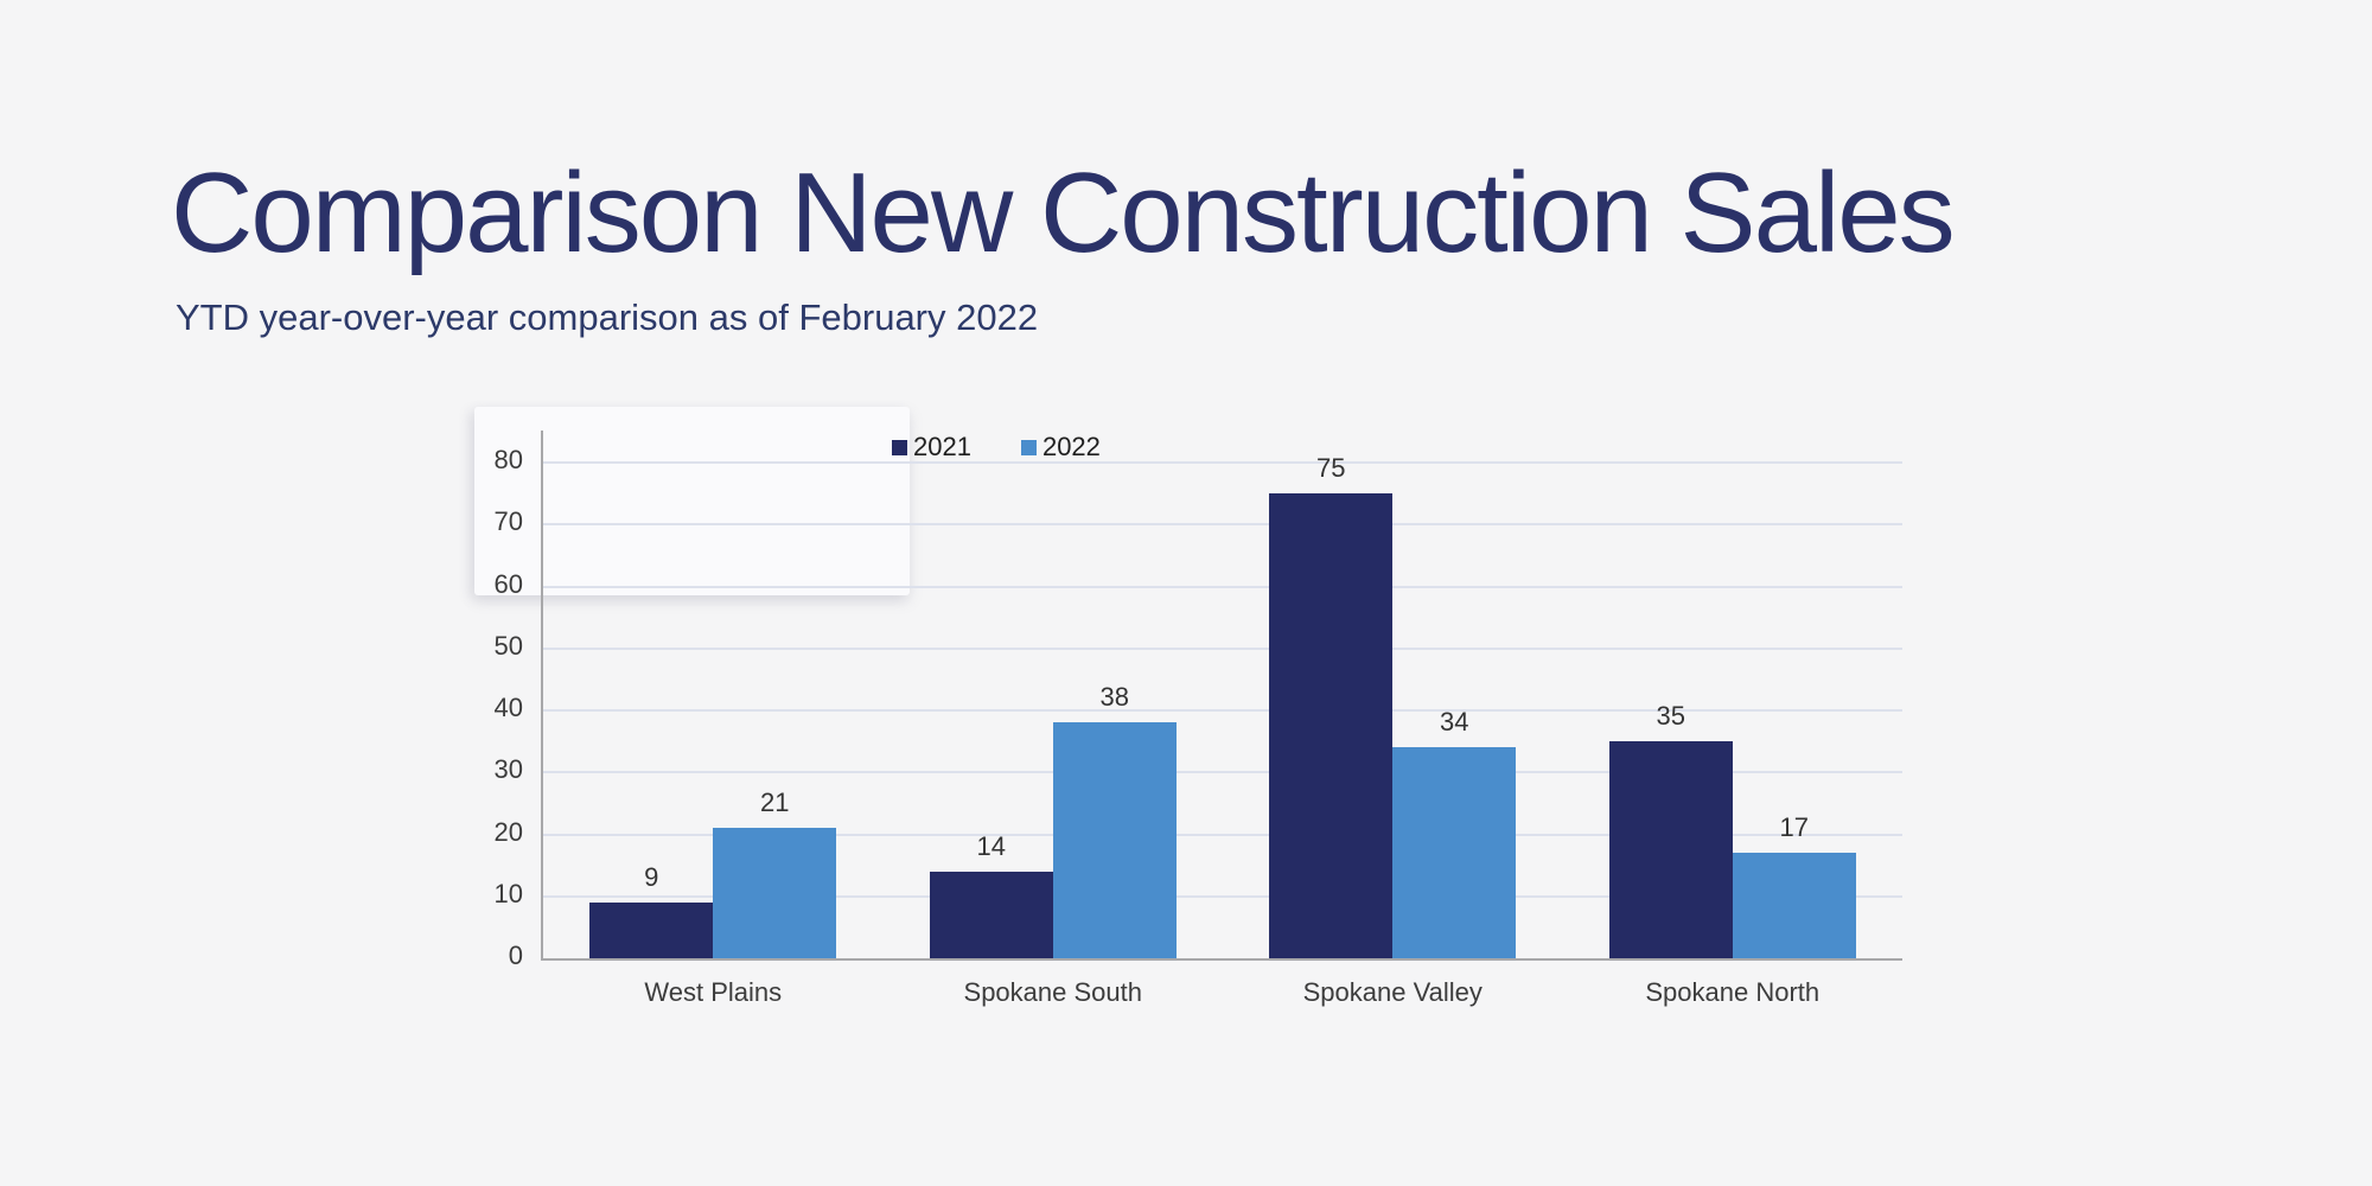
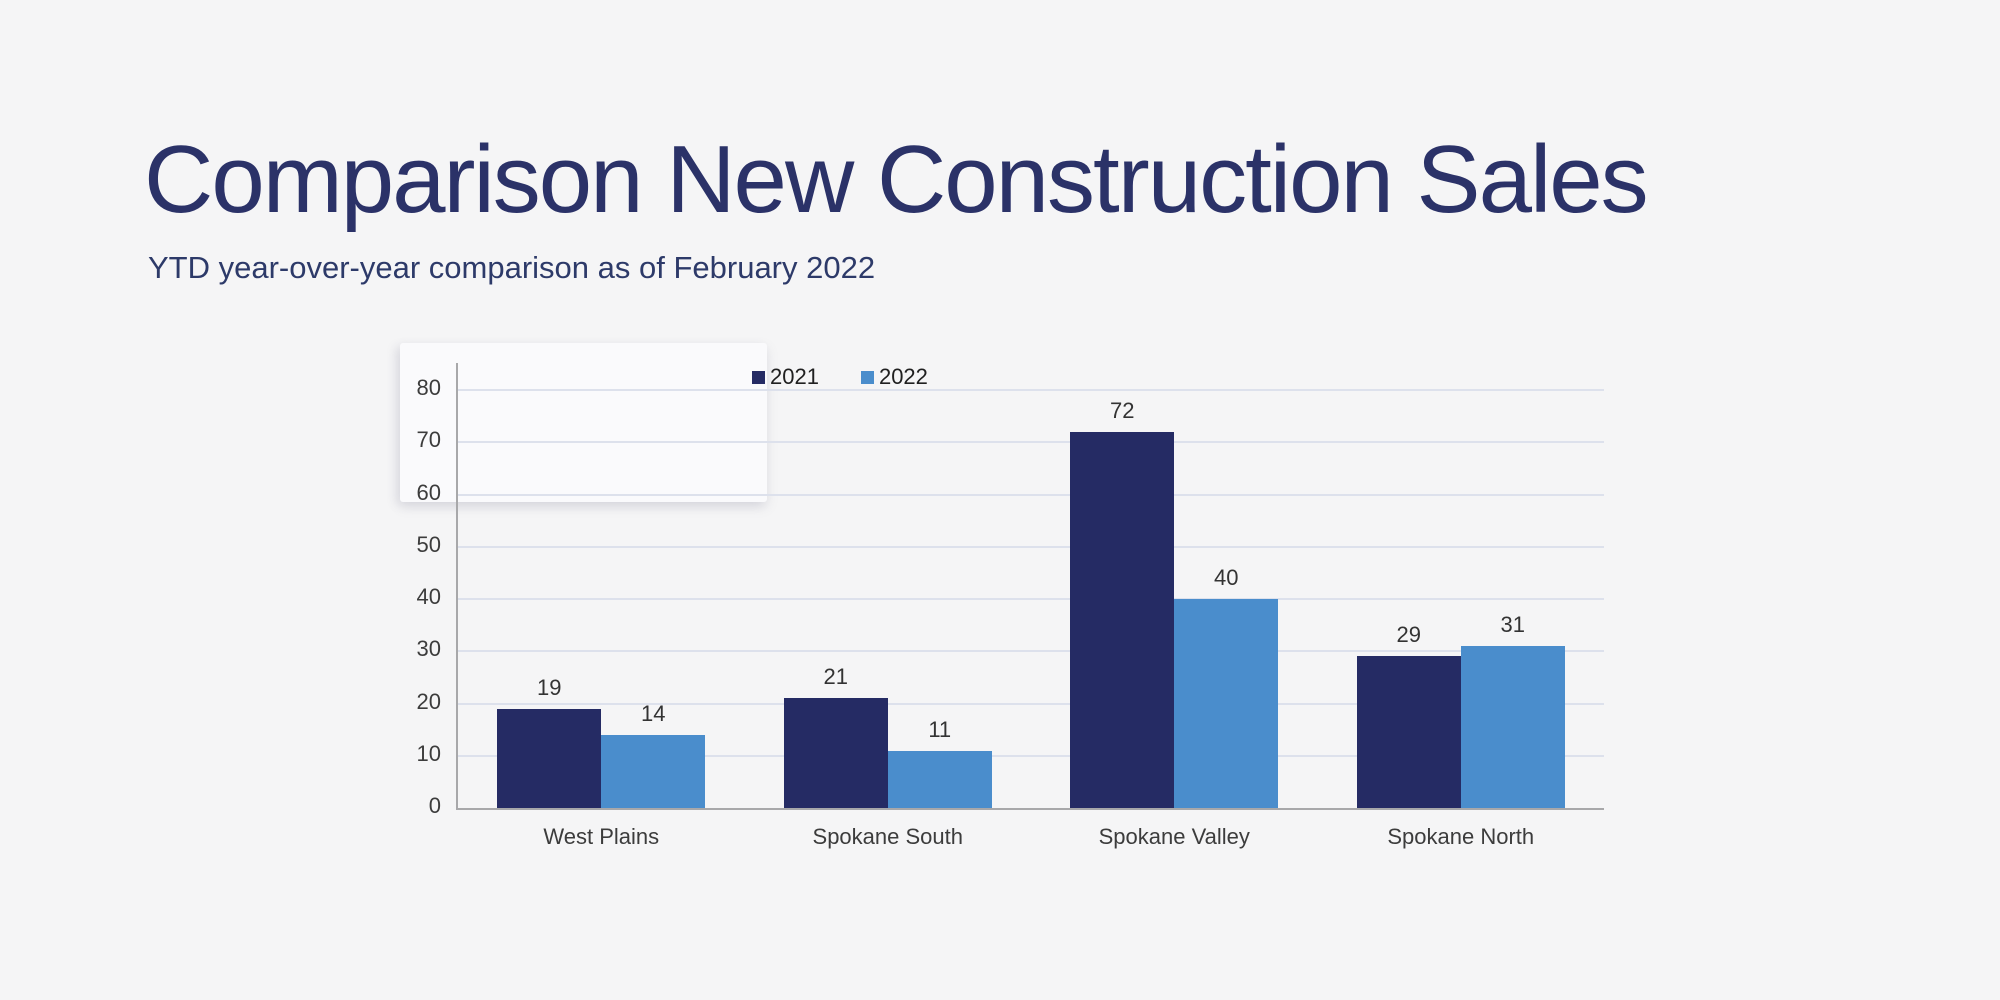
2021/West Plains: 9 -> 19
2022/West Plains: 21 -> 14
2021/Spokane South: 14 -> 21
2022/Spokane South: 38 -> 11
2021/Spokane Valley: 75 -> 72
2022/Spokane Valley: 34 -> 40
2021/Spokane North: 35 -> 29
2022/Spokane North: 17 -> 31
